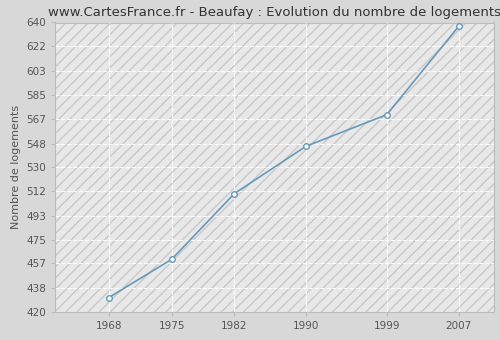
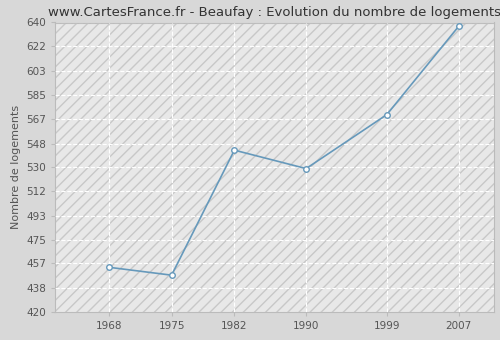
1968: 431 -> 454
1975: 460 -> 448
1982: 510 -> 543
1990: 546 -> 529
